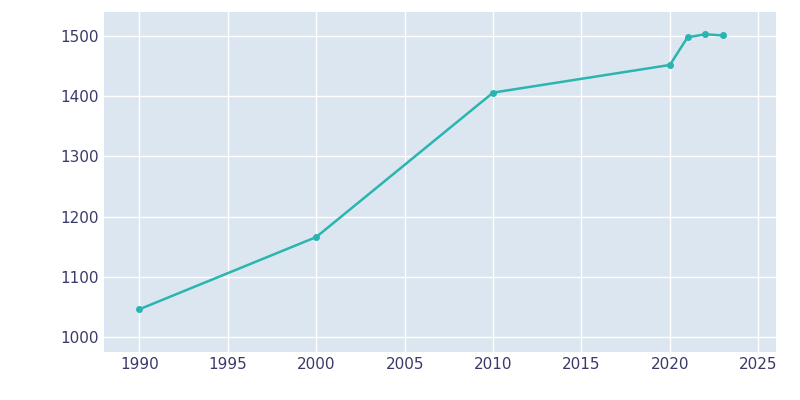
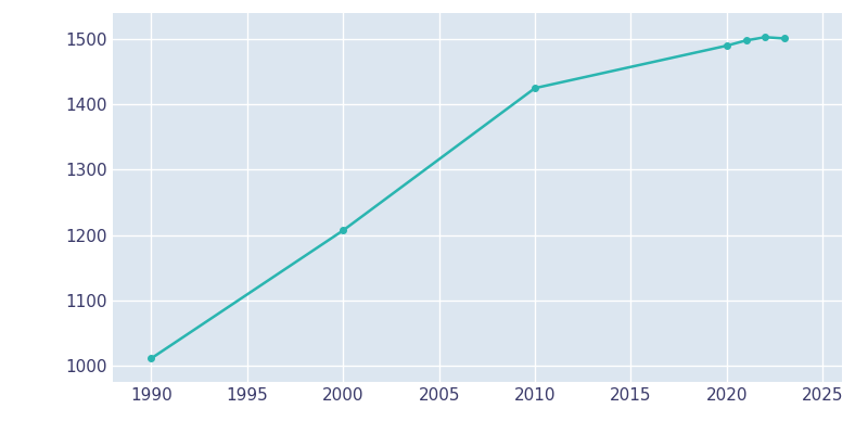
1990: 1046 -> 1011
2000: 1166 -> 1207
2010: 1406 -> 1425
2020: 1452 -> 1490
